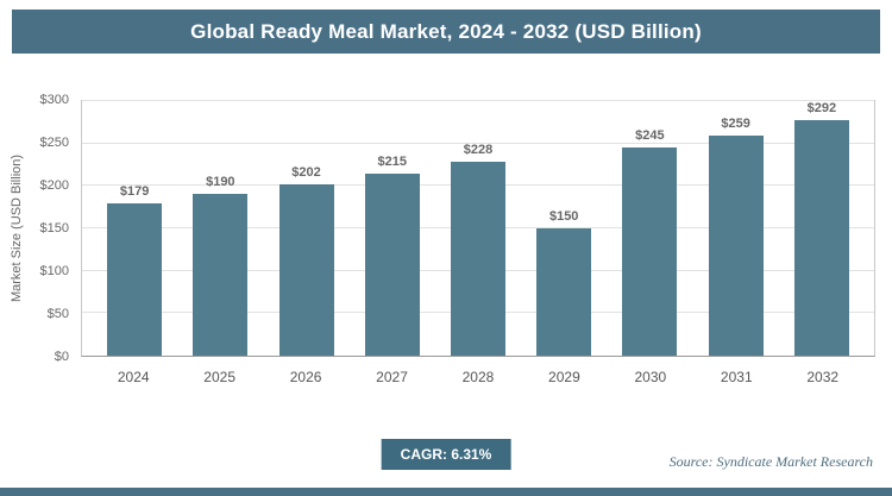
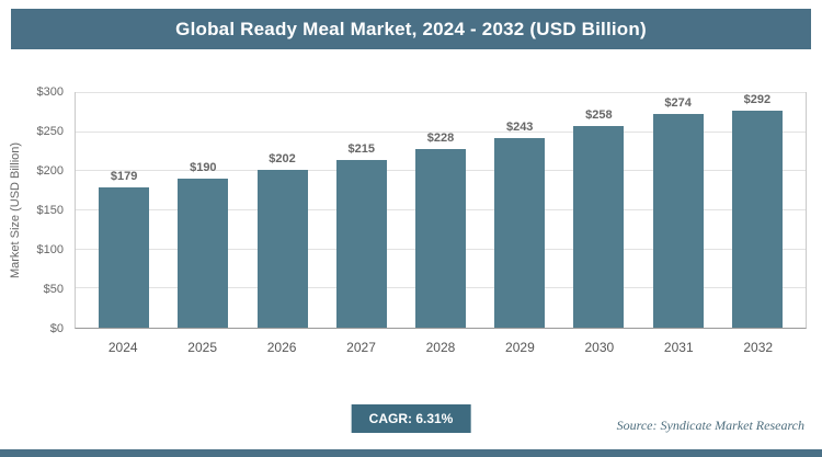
2029: $150 -> $243
2030: $245 -> $258
2031: $259 -> $274
